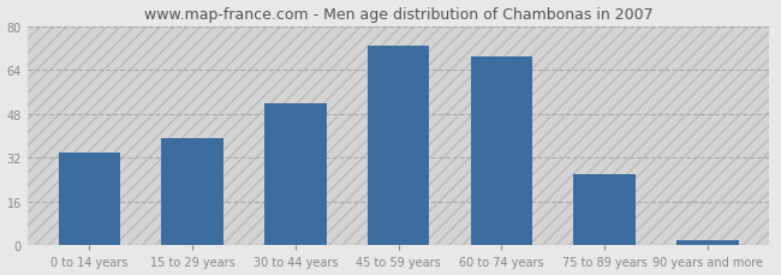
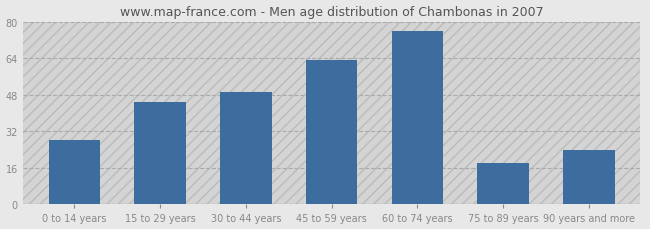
0 to 14 years: 34 -> 28
15 to 29 years: 39 -> 45
30 to 44 years: 52 -> 49
45 to 59 years: 73 -> 63
60 to 74 years: 69 -> 76
75 to 89 years: 26 -> 18
90 years and more: 2 -> 24
